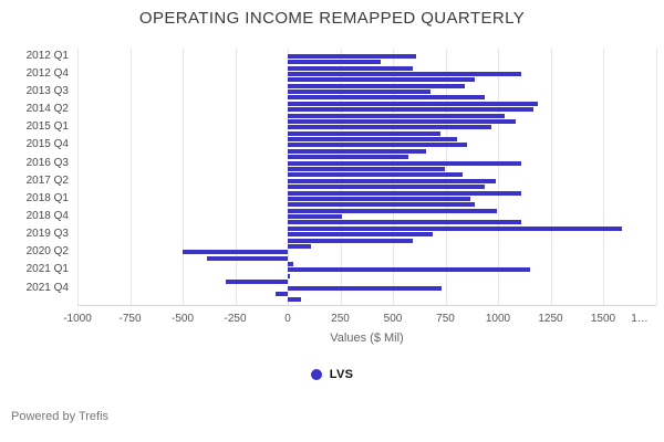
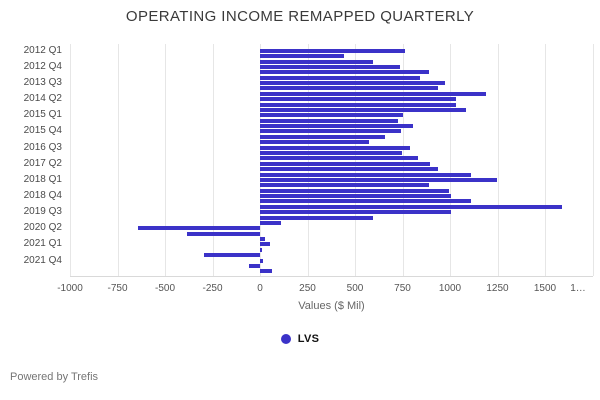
2012 Q1: 610 -> 760
2012 Q4: 1110 -> 740
2013 Q3: 680 -> 980
2014 Q2: 1170 -> 1030
2015 Q1: 970 -> 760
2015 Q4: 850 -> 740
2016 Q3: 1110 -> 790
2017 Q2: 990 -> 900
2018 Q1: 870 -> 1240
2018 Q4: 260 -> 1000
2019 Q3: 690 -> 1000
2020 Q2: -500 -> -640
2021 Q1: 1150 -> 60
2021 Q4: 730 -> 20
